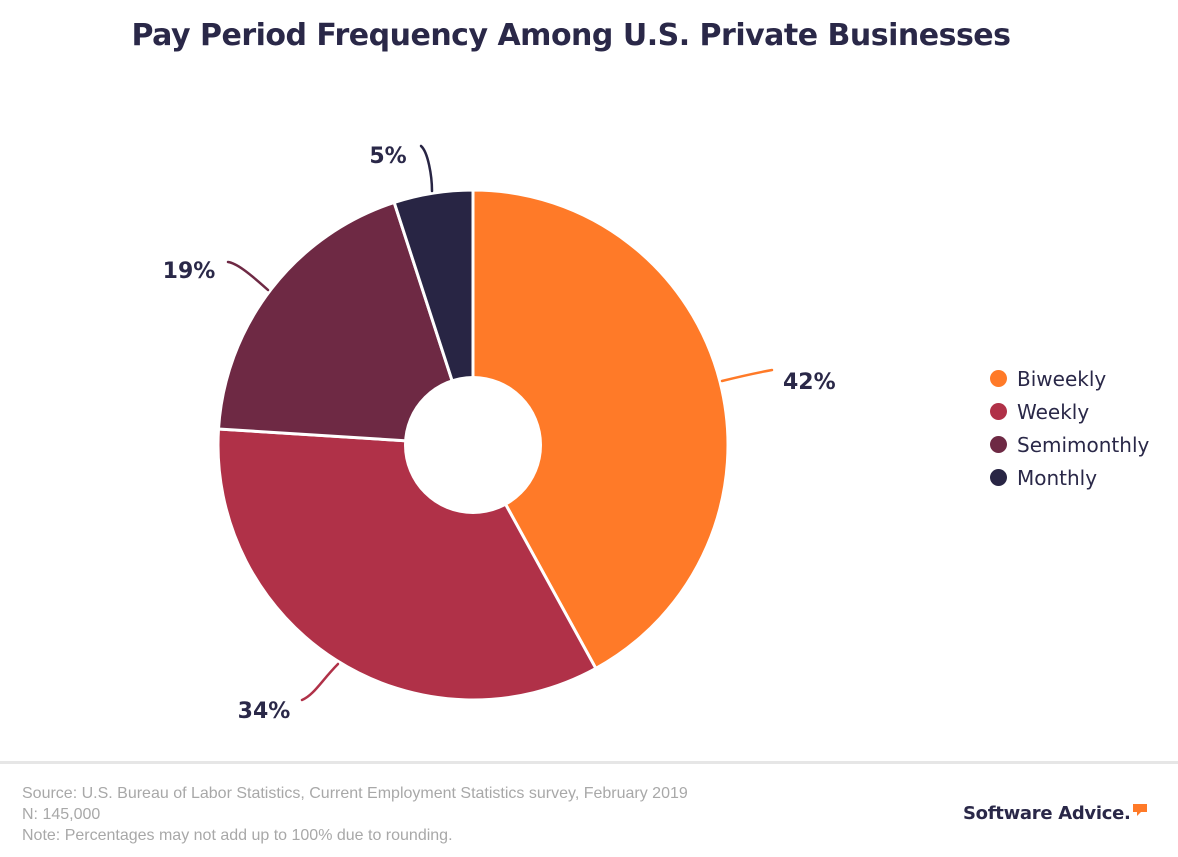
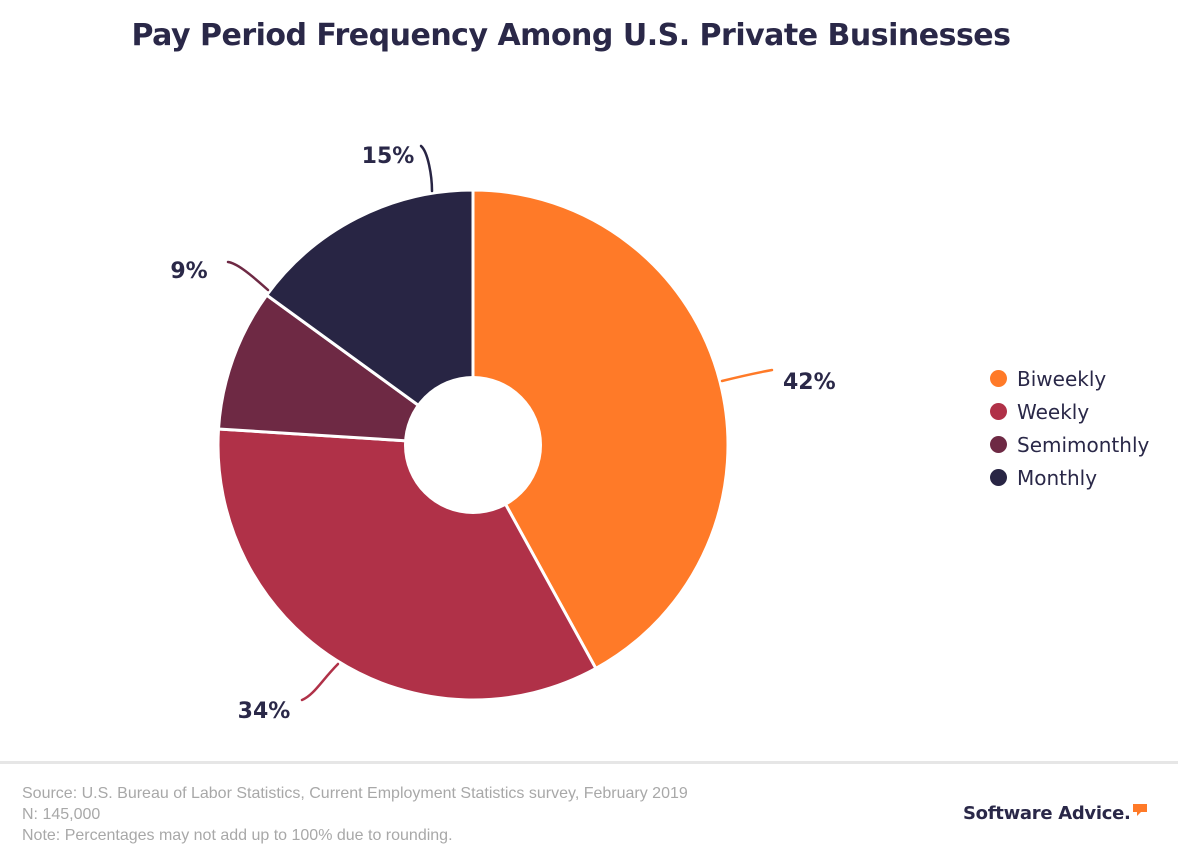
Semimonthly: 19% -> 9%
Monthly: 5% -> 15%
